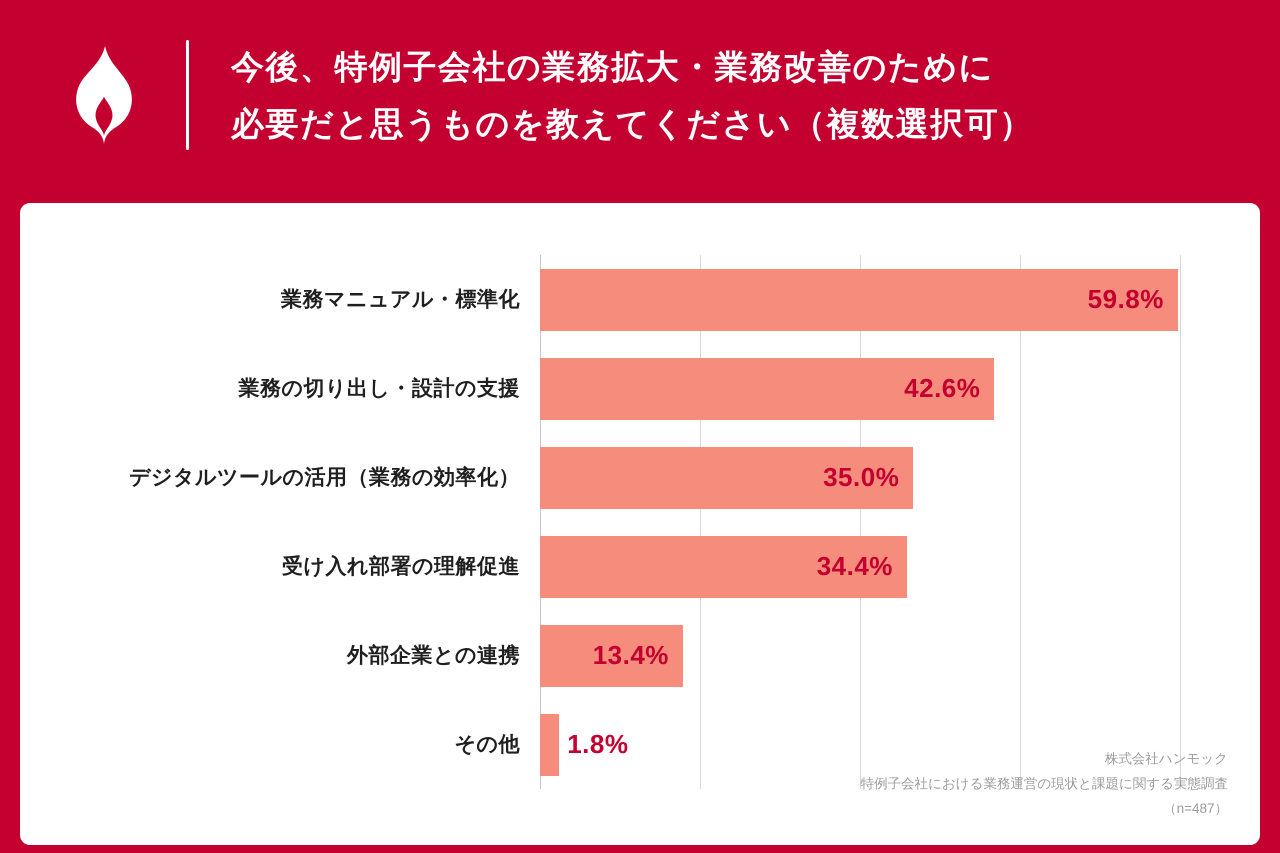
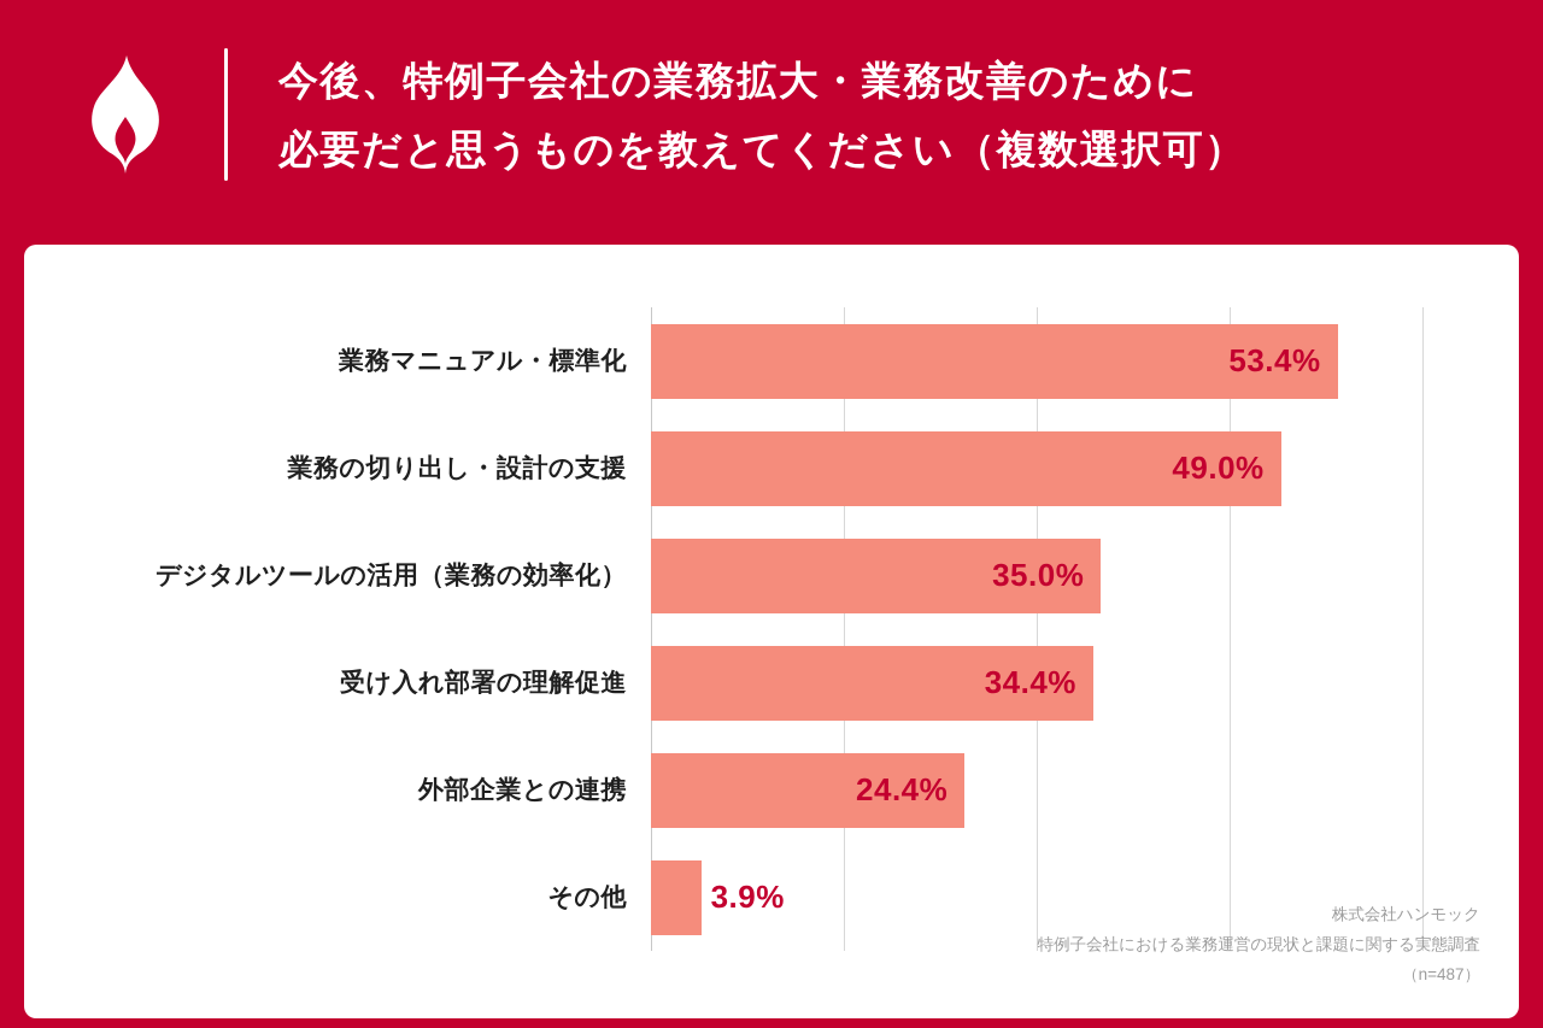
業務マニュアル・標準化: 59.8% -> 53.4%
業務の切り出し・設計の支援: 42.6% -> 49.0%
外部企業との連携: 13.4% -> 24.4%
その他: 1.8% -> 3.9%
